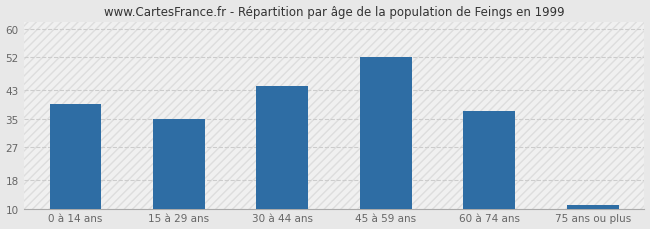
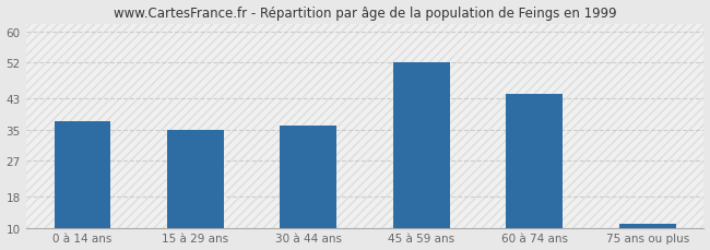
0 à 14 ans: 39 -> 37
30 à 44 ans: 44 -> 36
60 à 74 ans: 37 -> 44
